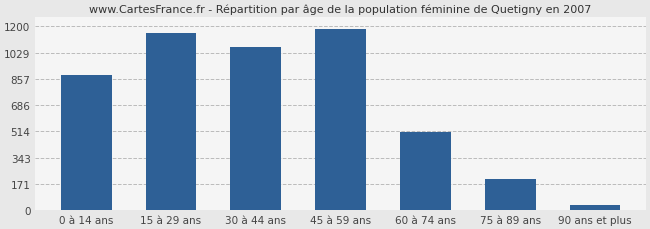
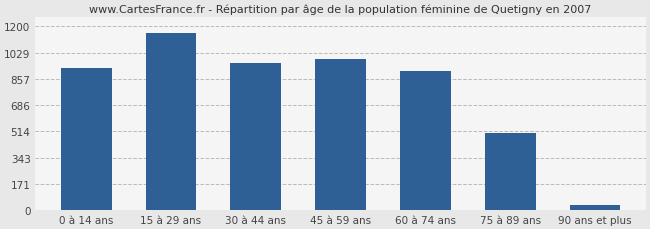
0 à 14 ans: 880 -> 930
30 à 44 ans: 1060 -> 960
45 à 59 ans: 1180 -> 990
60 à 74 ans: 510 -> 910
75 à 89 ans: 200 -> 500
